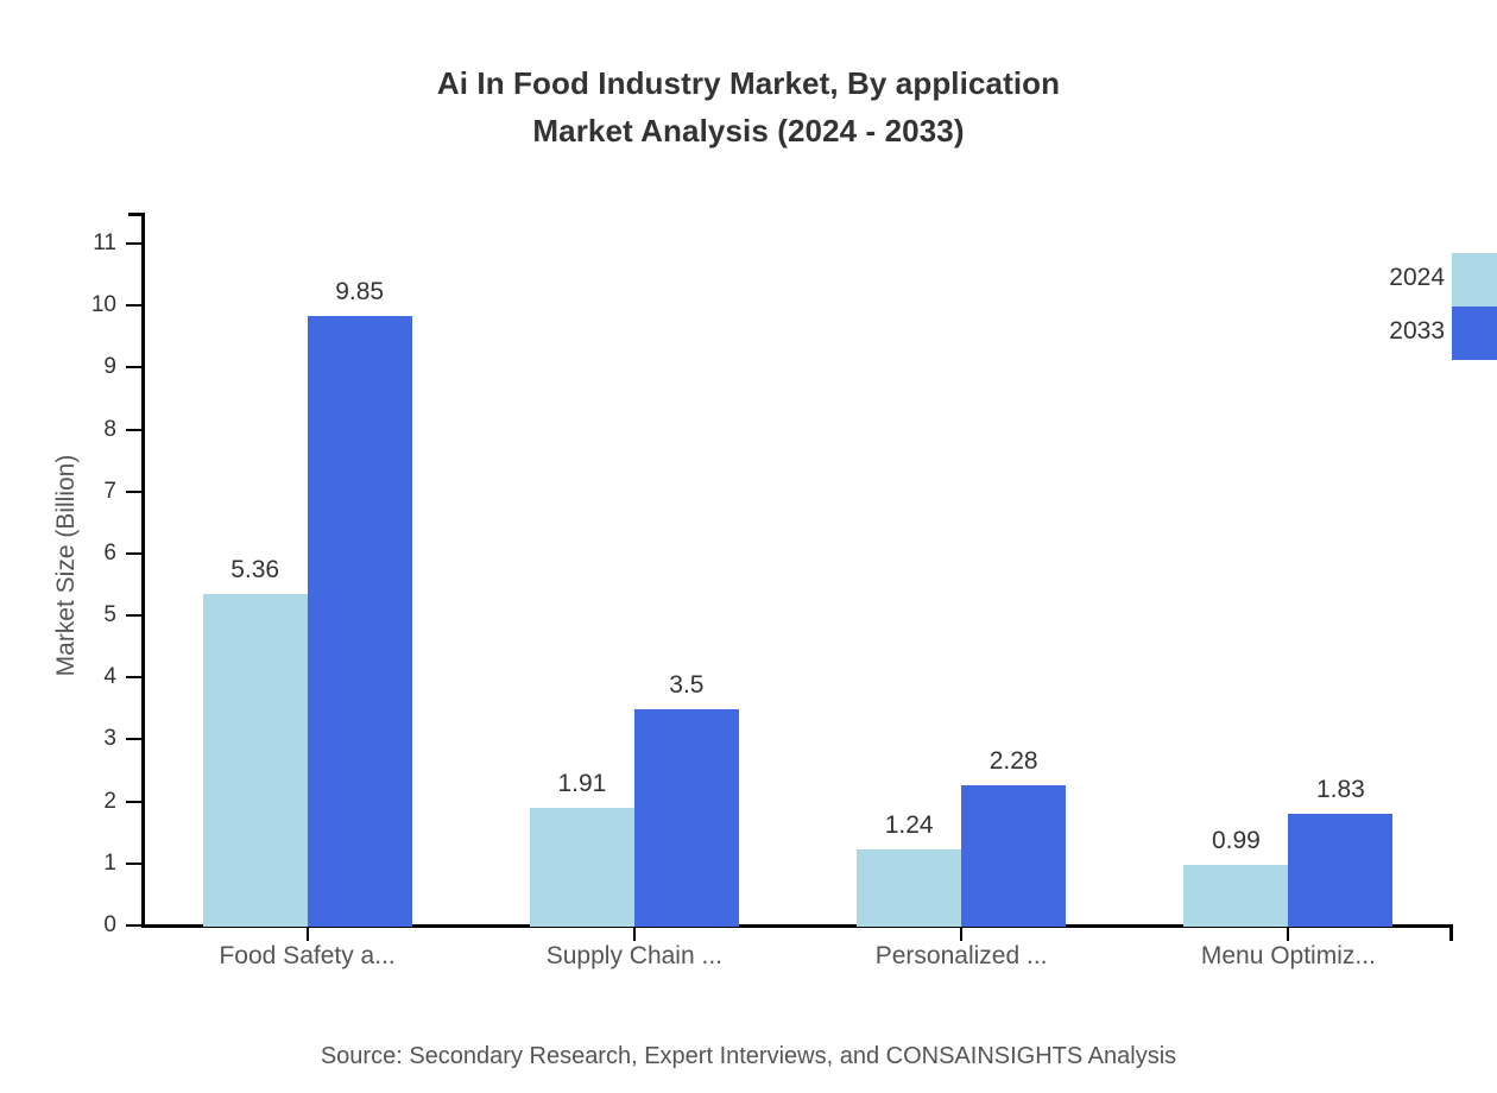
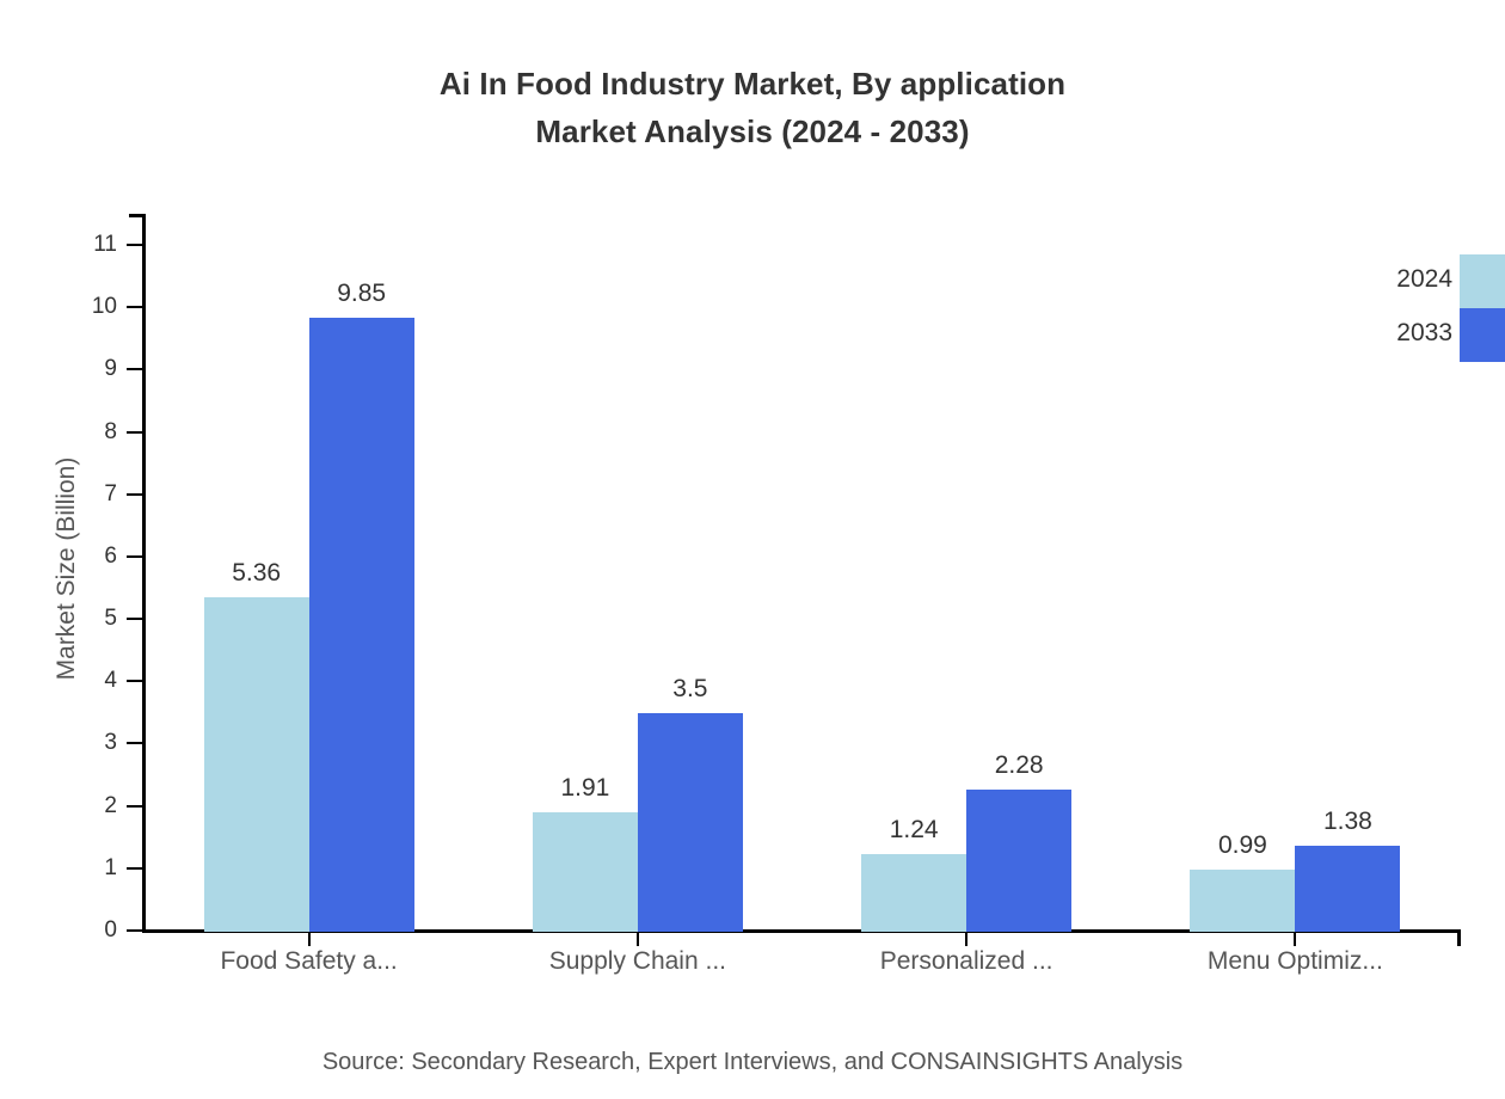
2033/Menu Optimiz...: 1.83 -> 1.38
